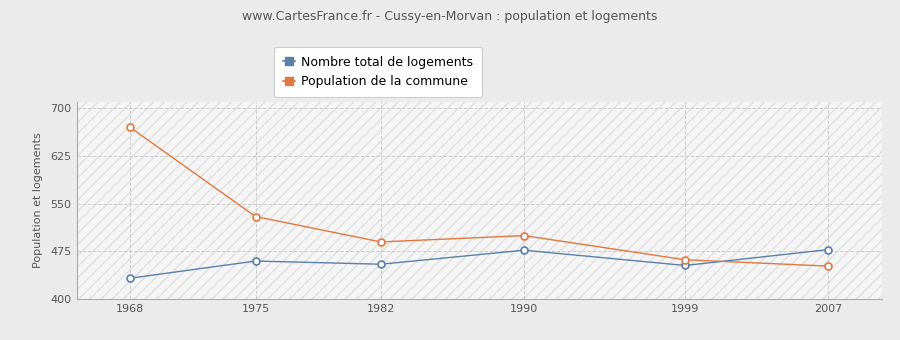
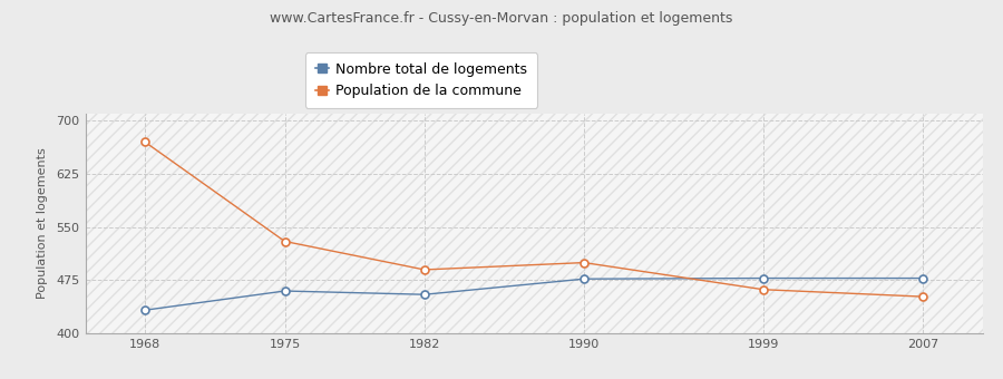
Nombre total de logements/1999: 453 -> 478
